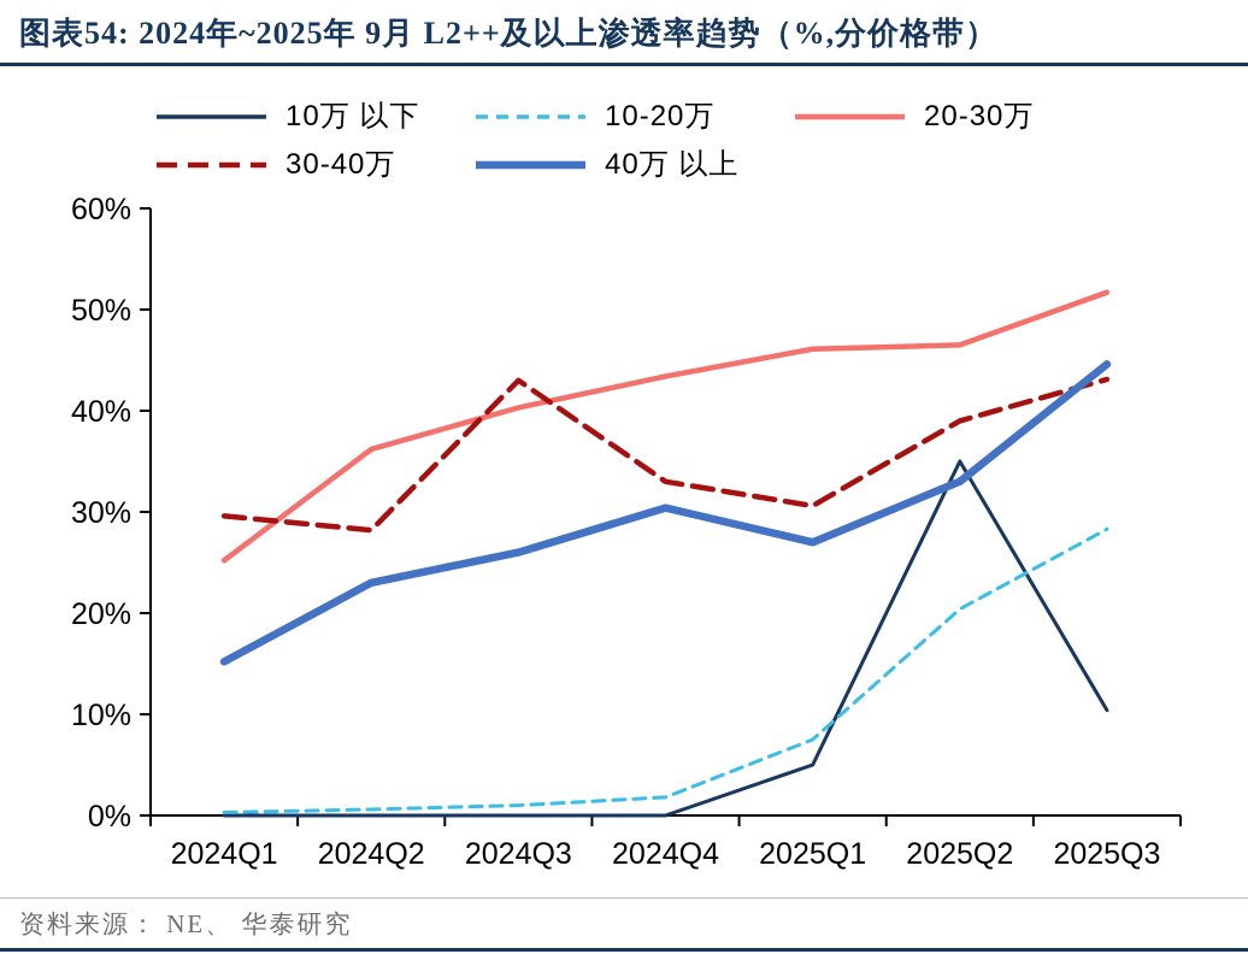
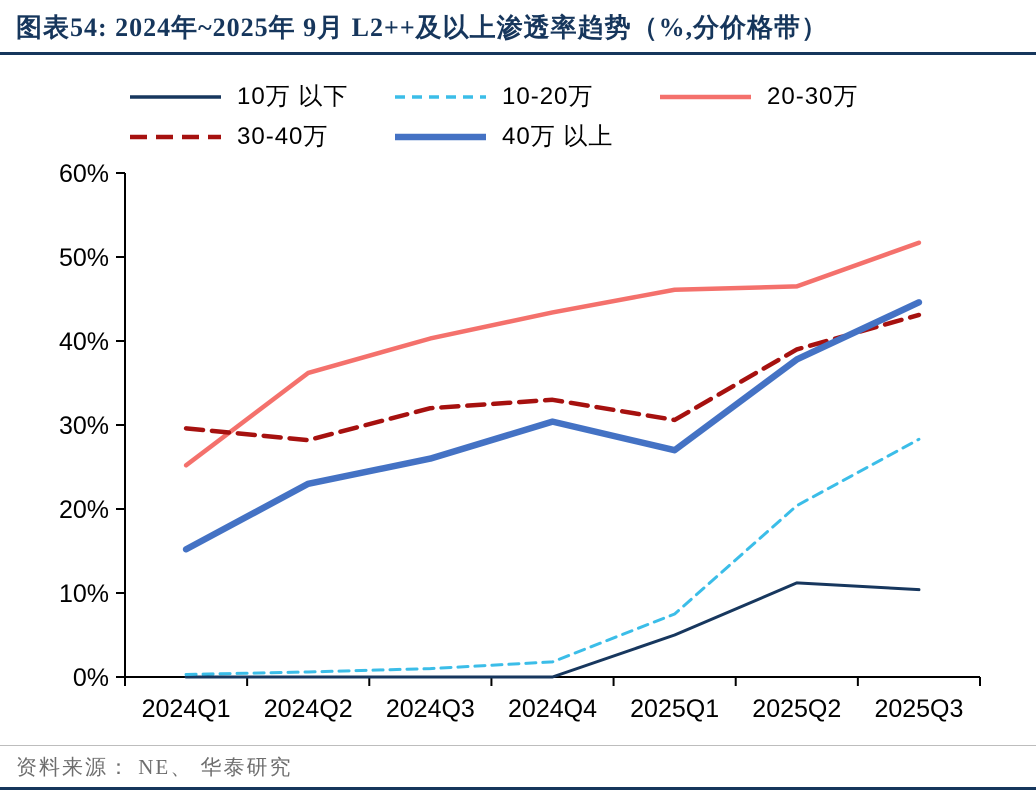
30-40万/2024Q3: 43% -> 32%
10万 以下/2025Q2: 35% -> 11%
40万 以上/2025Q2: 33% -> 38%
